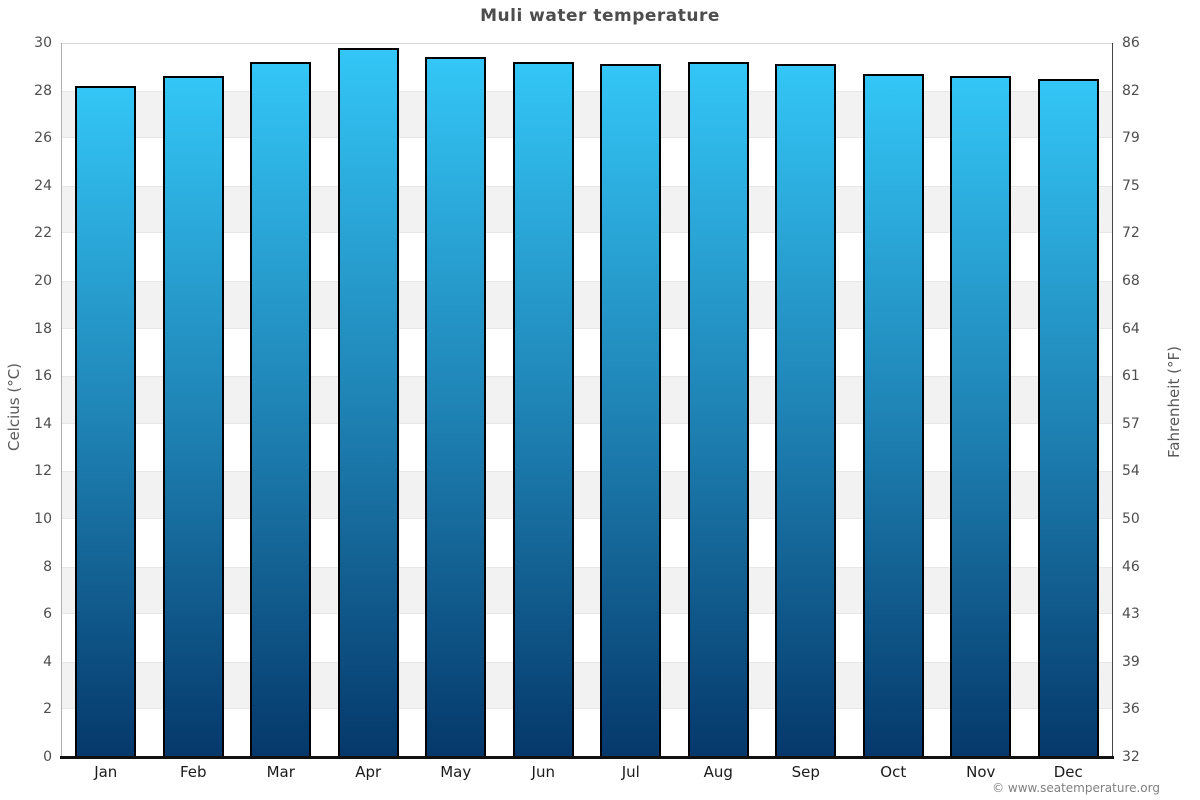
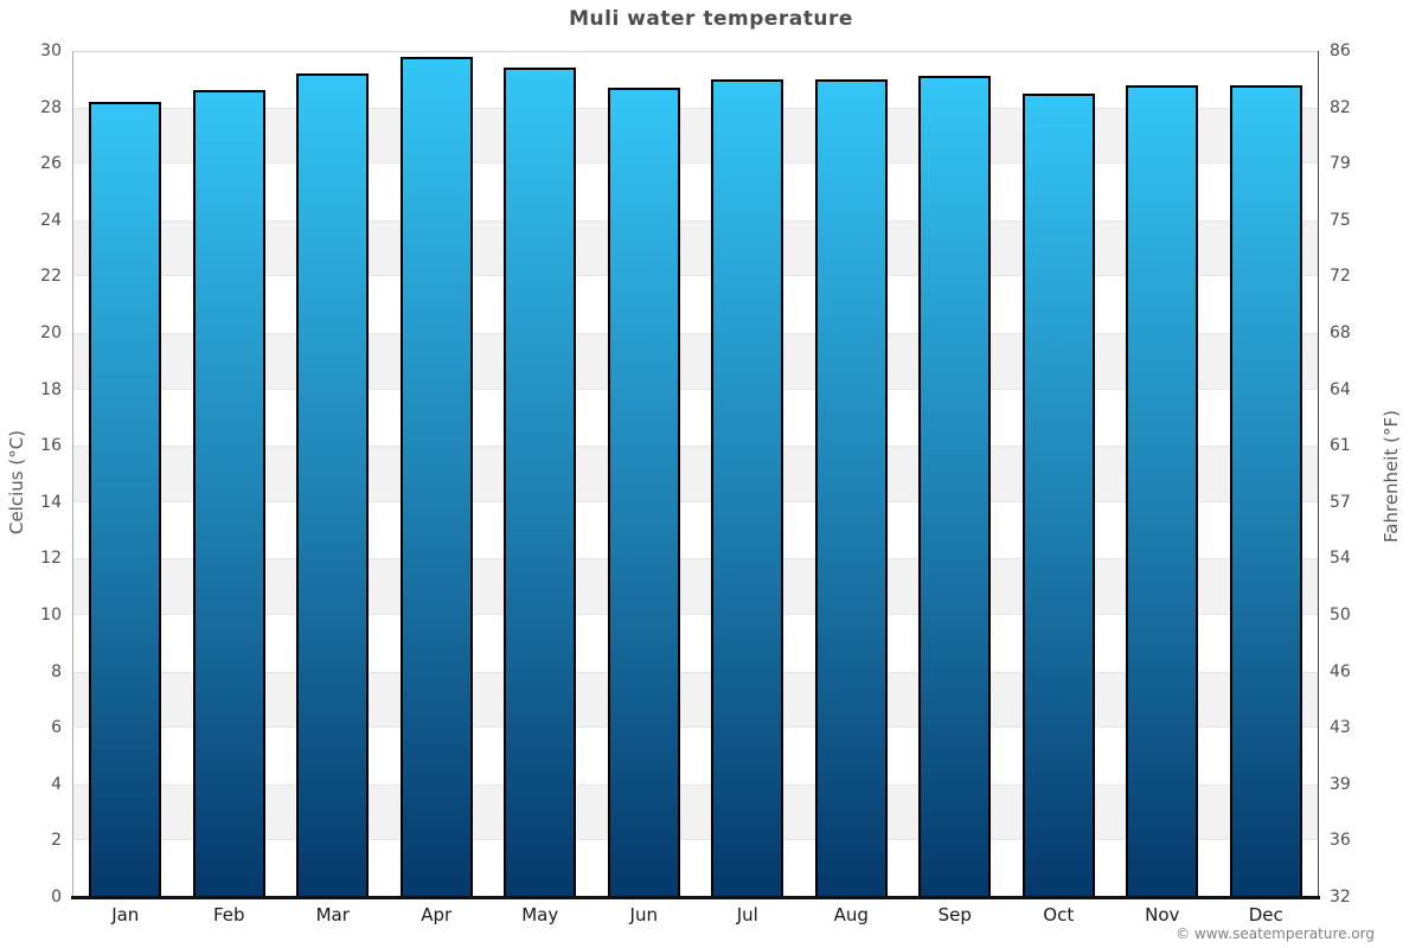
Jun: 29.2 -> 28.7
Jul: 29.1 -> 29.0
Aug: 29.2 -> 29.0
Oct: 28.7 -> 28.5
Nov: 28.6 -> 28.8
Dec: 28.5 -> 28.8
